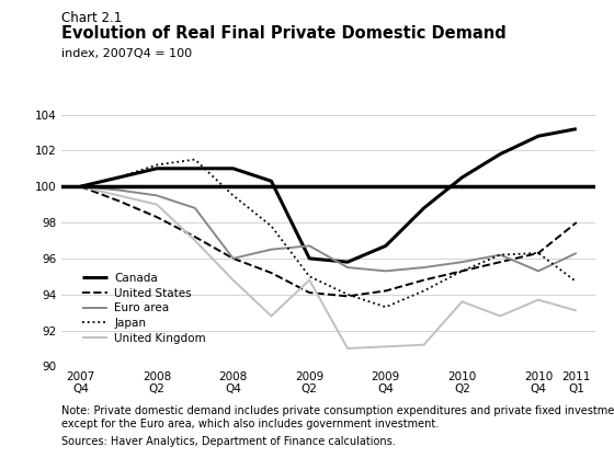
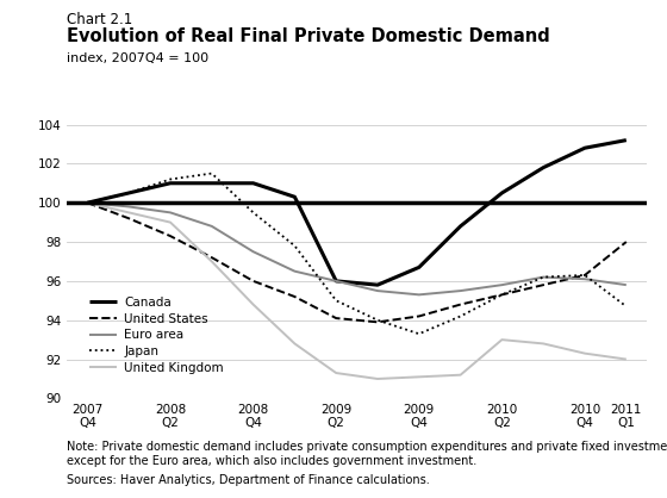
Euro area/2008 Q4: 96.0 -> 97.5
Euro area/2009 Q2: 96.7 -> 96.0
United Kingdom/2009 Q2: 94.8 -> 91.3
United Kingdom/2010 Q2: 93.6 -> 93.0
Euro area/2010 Q4: 95.3 -> 96.1
United Kingdom/2010 Q4: 93.7 -> 92.3
Euro area/2011 Q1: 96.3 -> 95.8
United Kingdom/2011 Q1: 93.1 -> 92.0
